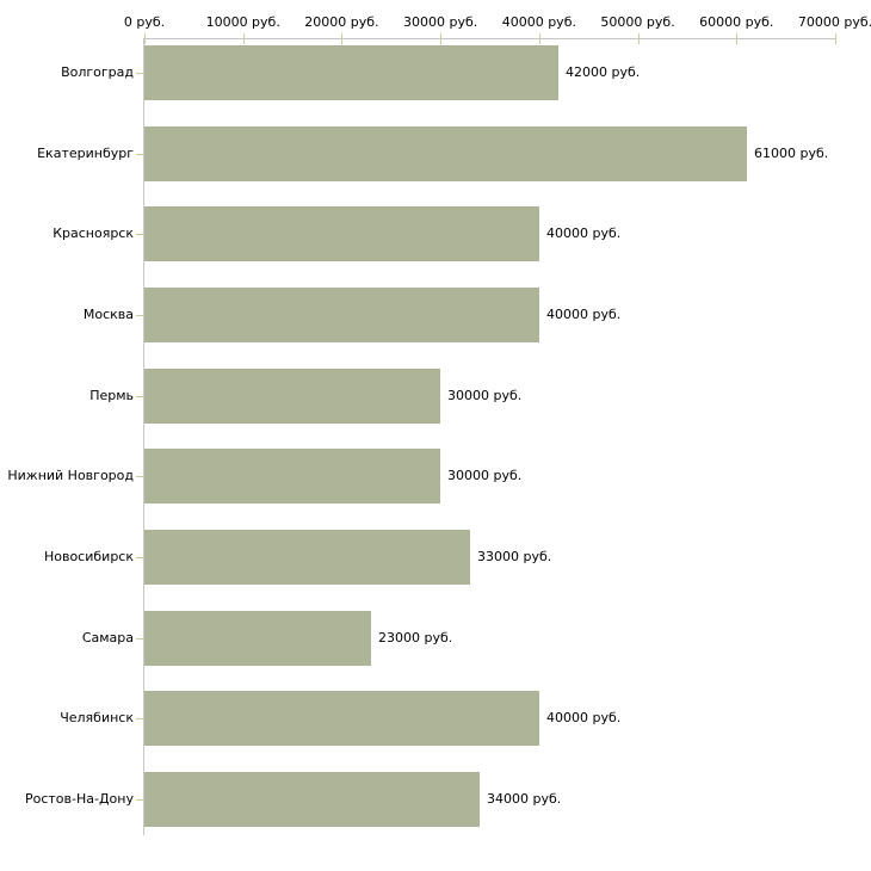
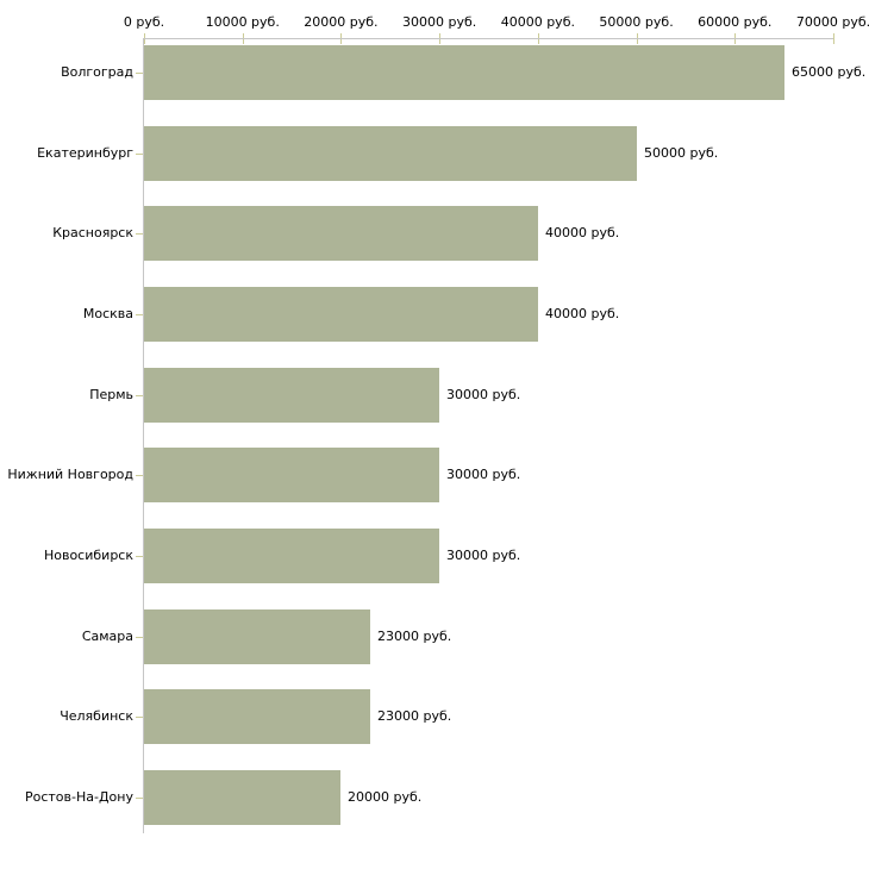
Волгоград: 42000 -> 65000
Екатеринбург: 61000 -> 50000
Новосибирск: 33000 -> 30000
Челябинск: 40000 -> 23000
Ростов-На-Дону: 34000 -> 20000
